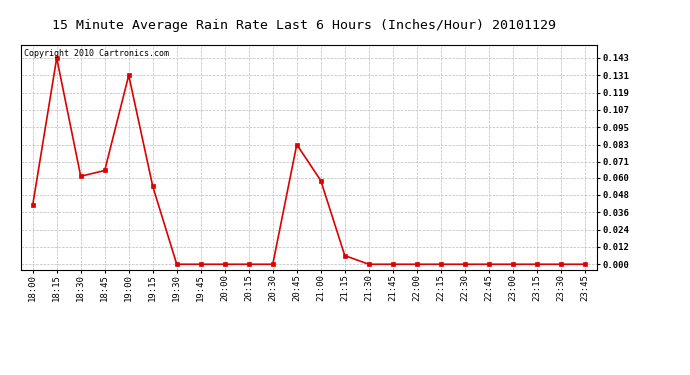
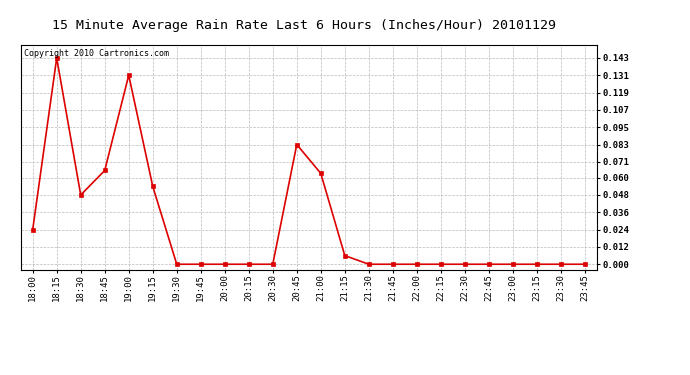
18:00: 0.041 -> 0.024
18:30: 0.061 -> 0.048
21:00: 0.058 -> 0.063
